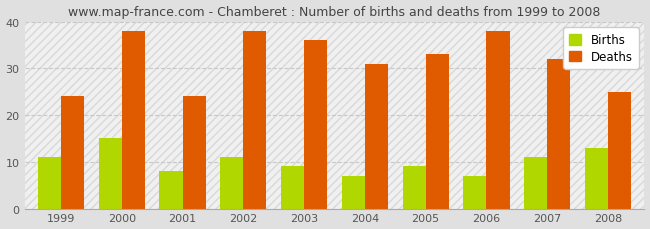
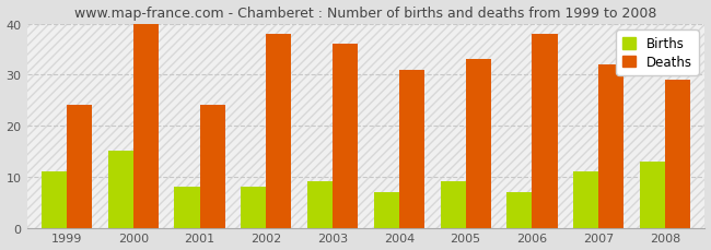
Deaths/2000: 38 -> 40
Births/2002: 11 -> 8
Deaths/2008: 25 -> 29
